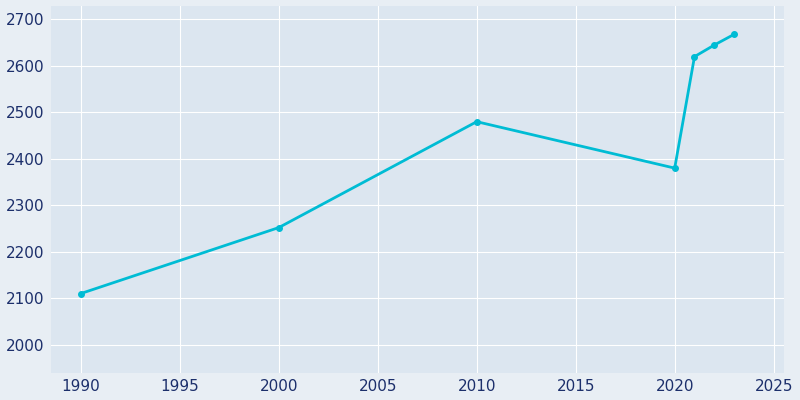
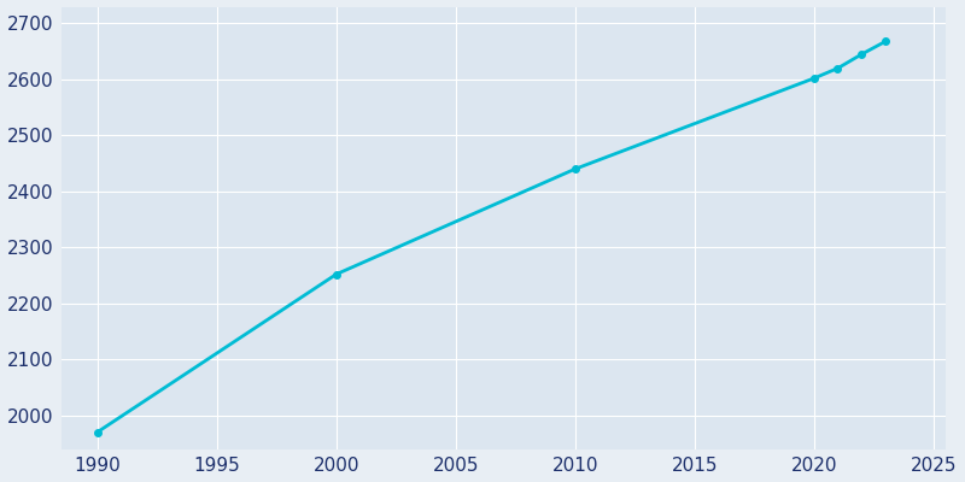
1990: 2110 -> 1970
2010: 2480 -> 2440
2020: 2380 -> 2602
